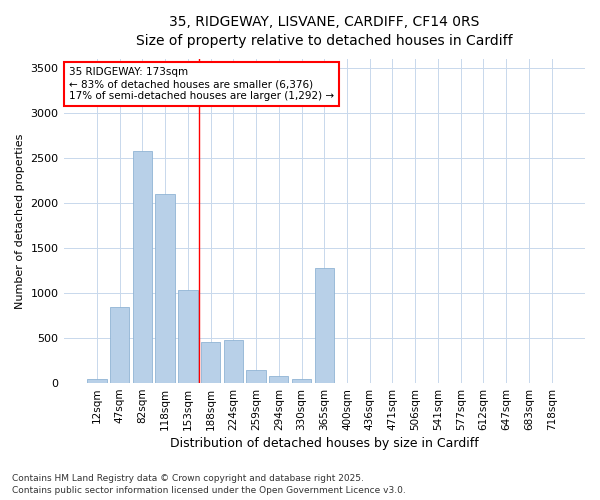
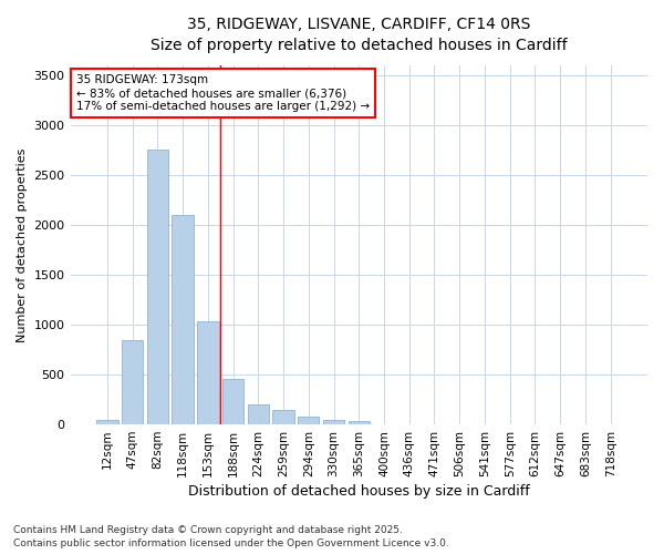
82sqm: 2580 -> 2760
224sqm: 480 -> 200
365sqm: 1280 -> 30
